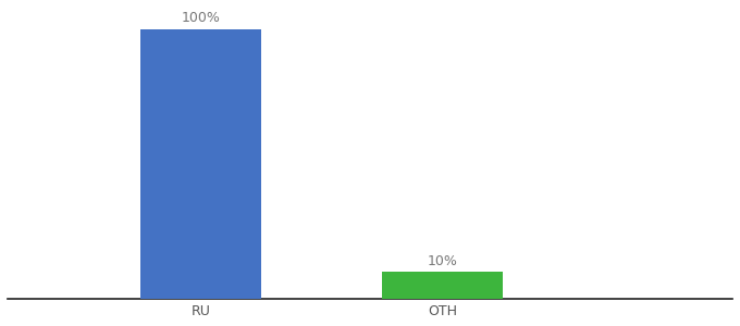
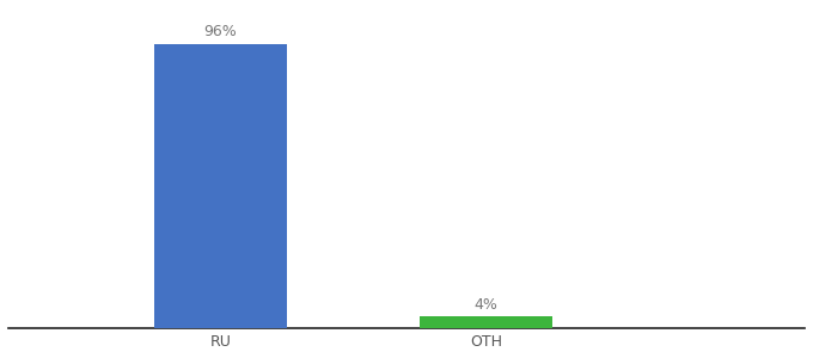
RU: 100% -> 96%
OTH: 10% -> 4%
